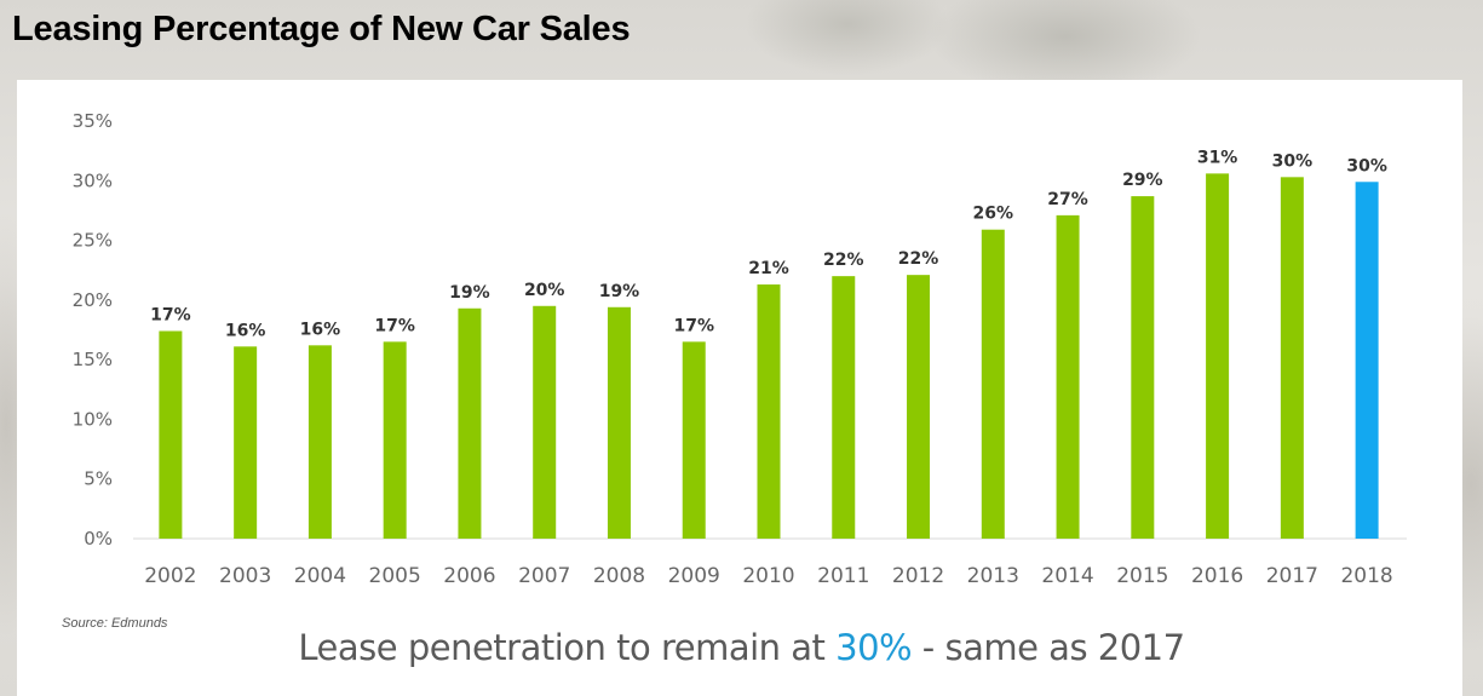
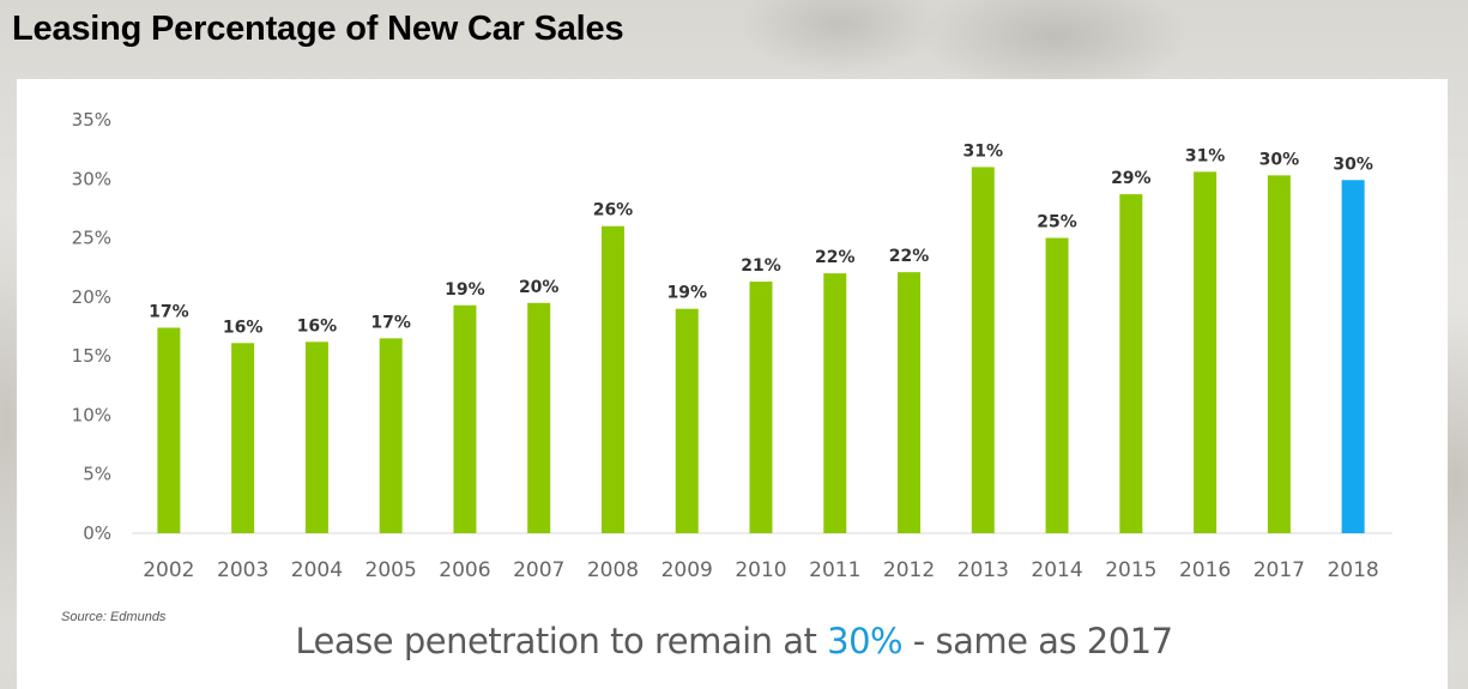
2008: 19% -> 26%
2009: 17% -> 19%
2013: 26% -> 31%
2014: 27% -> 25%
